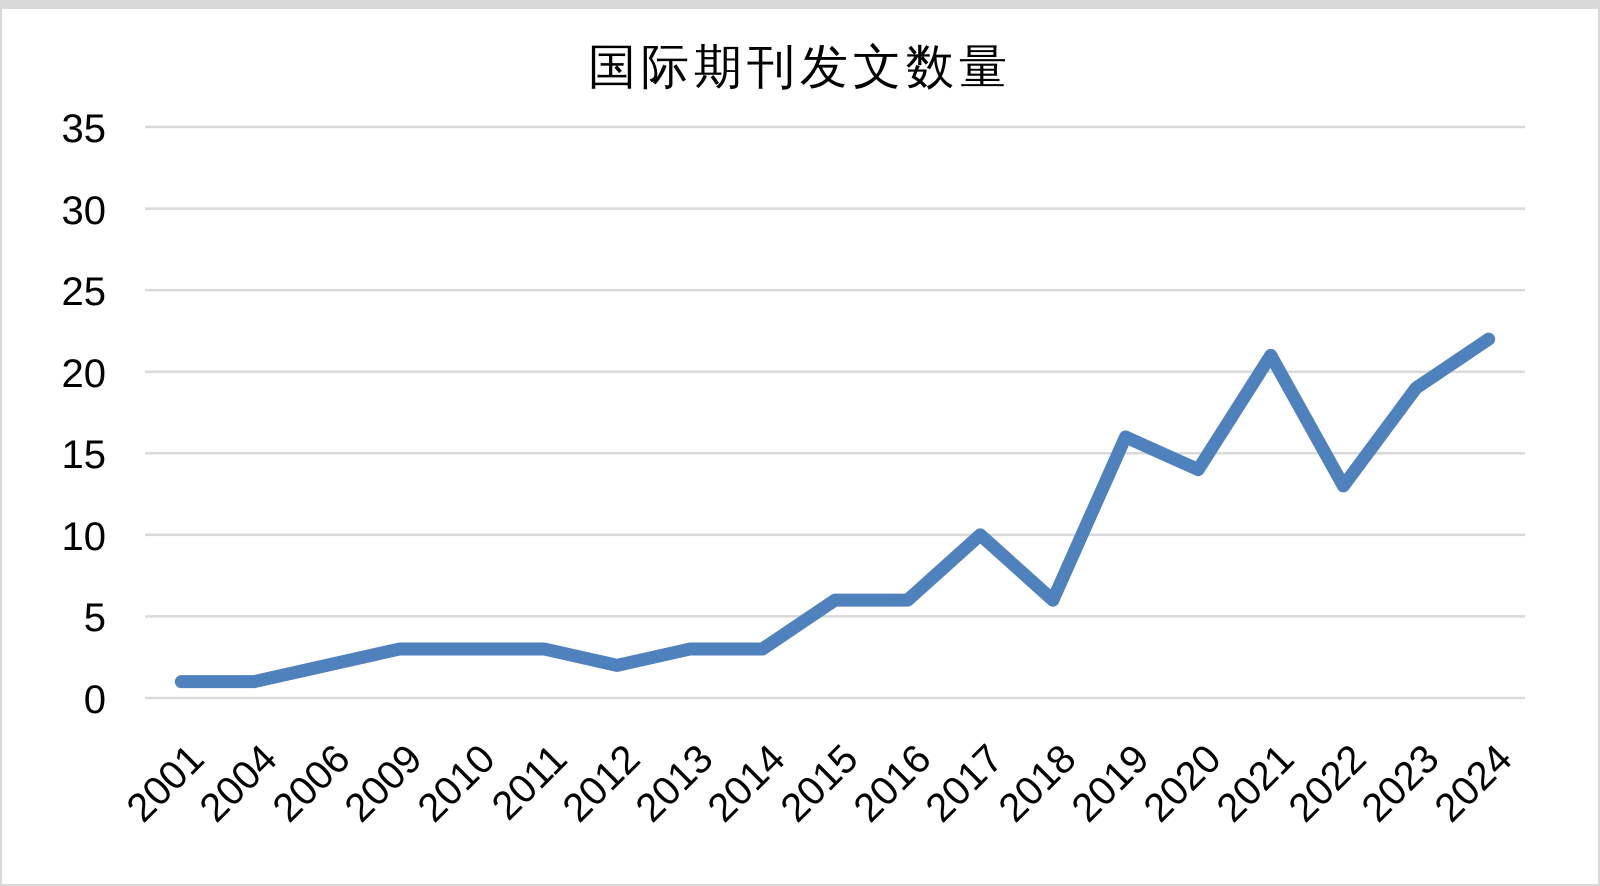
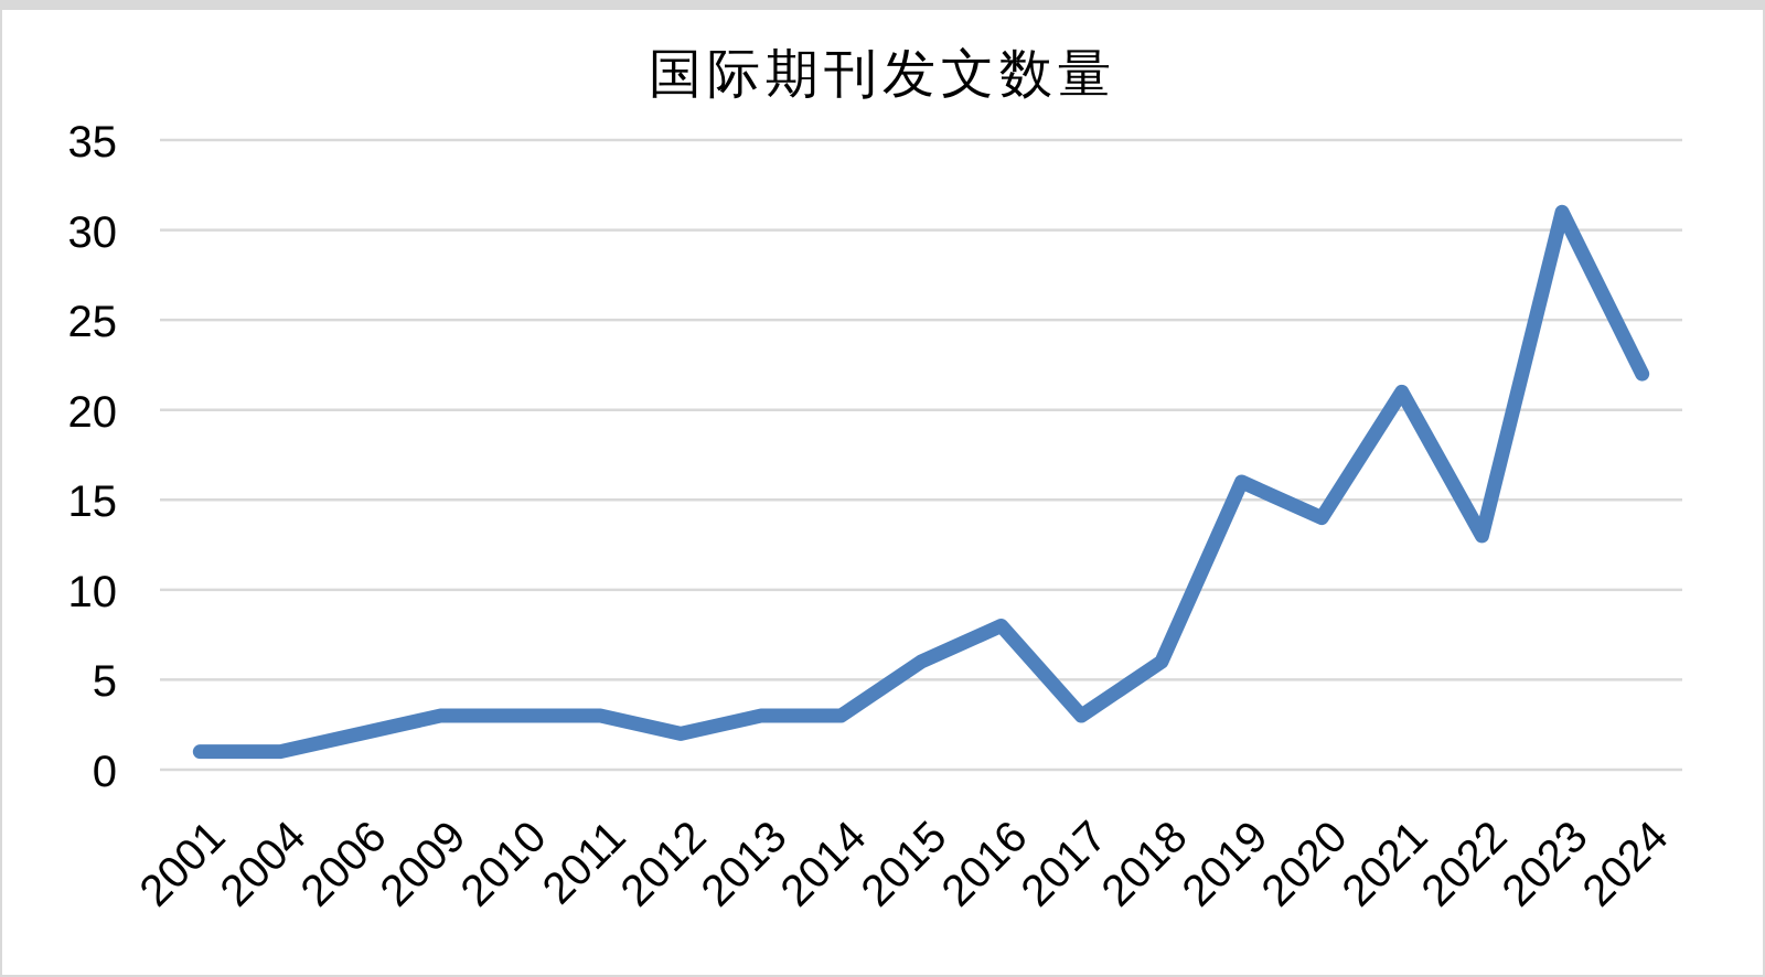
2016: 6 -> 8
2017: 10 -> 3
2023: 19 -> 31
